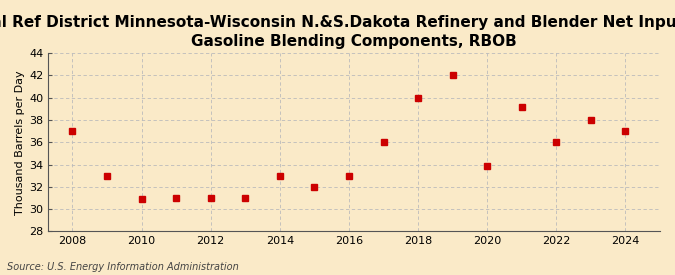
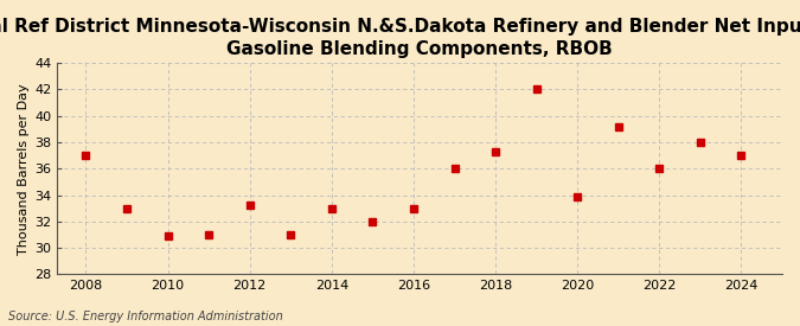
2012: 31.0 -> 33.2
2018: 40.0 -> 37.3
